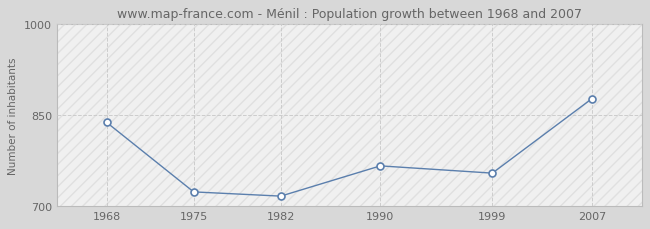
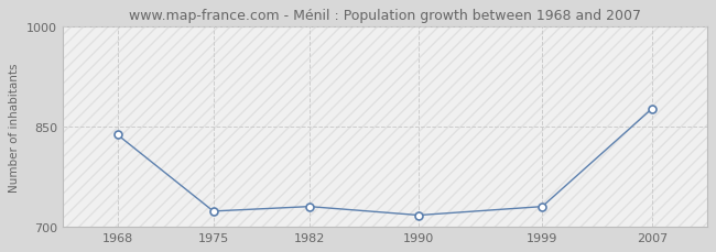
1982: 716 -> 730
1990: 766 -> 717
1999: 754 -> 730
